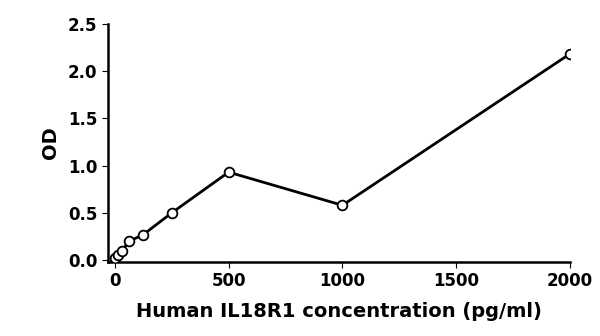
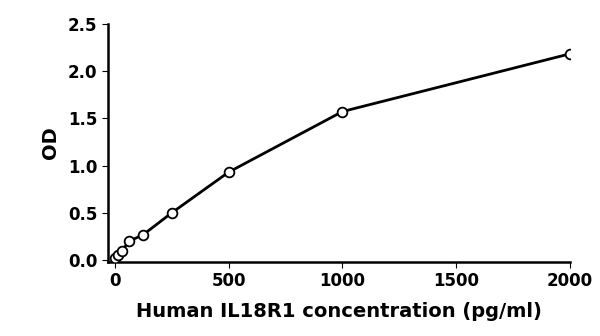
1000: 0.58 -> 1.57
